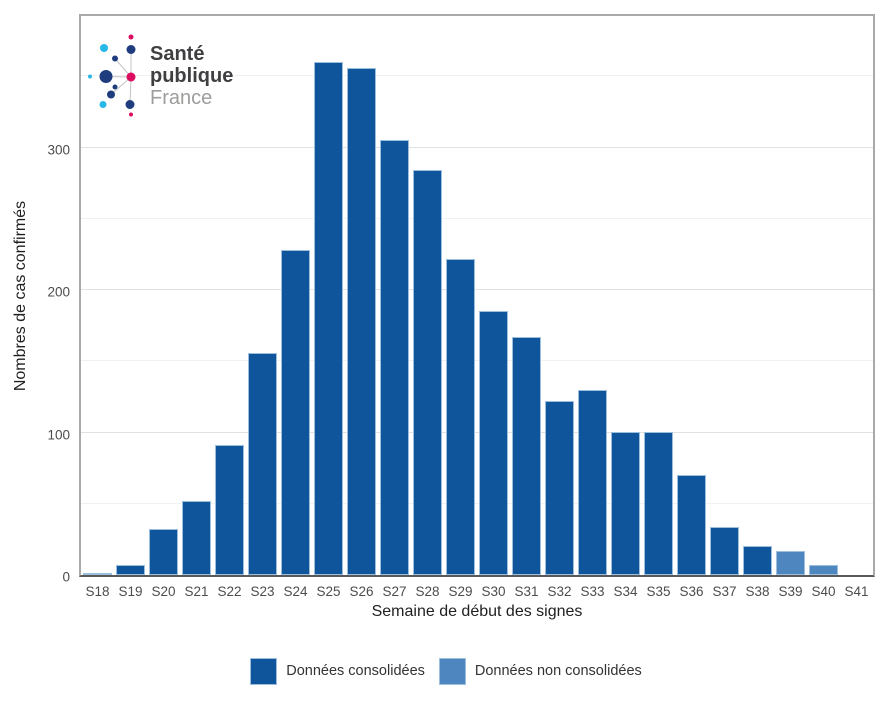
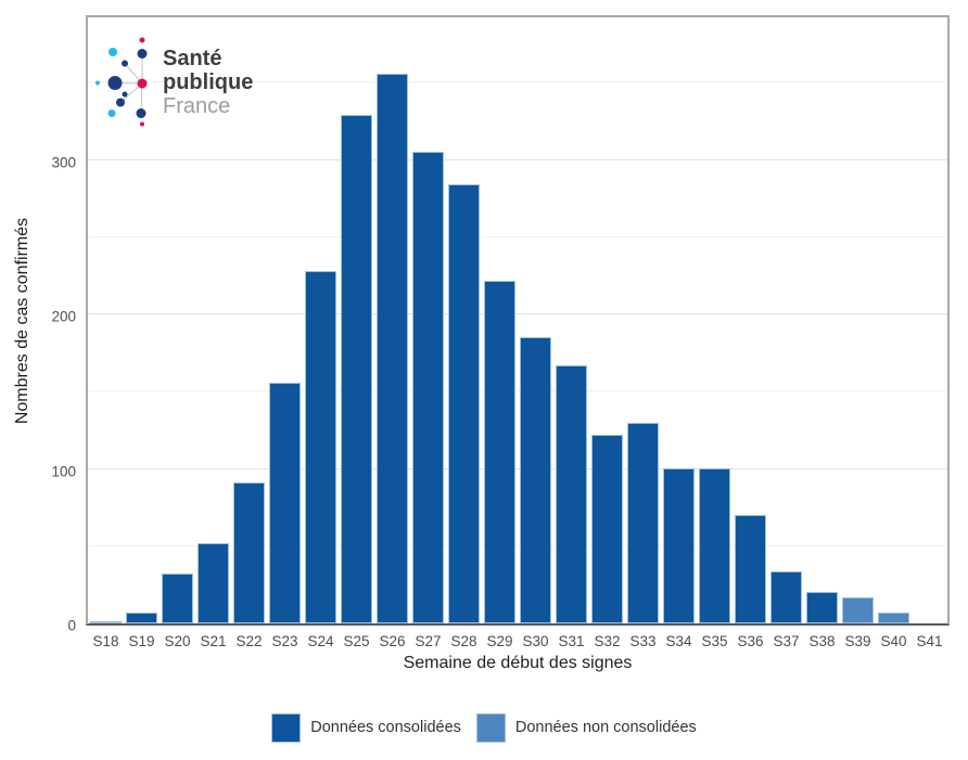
S25: 360 -> 329
